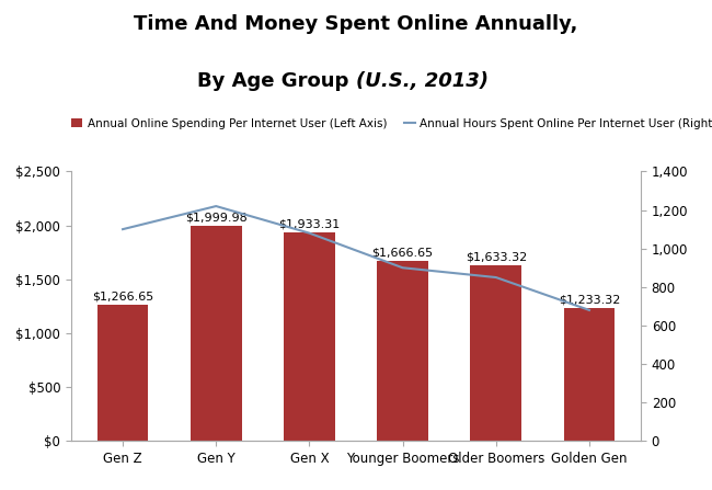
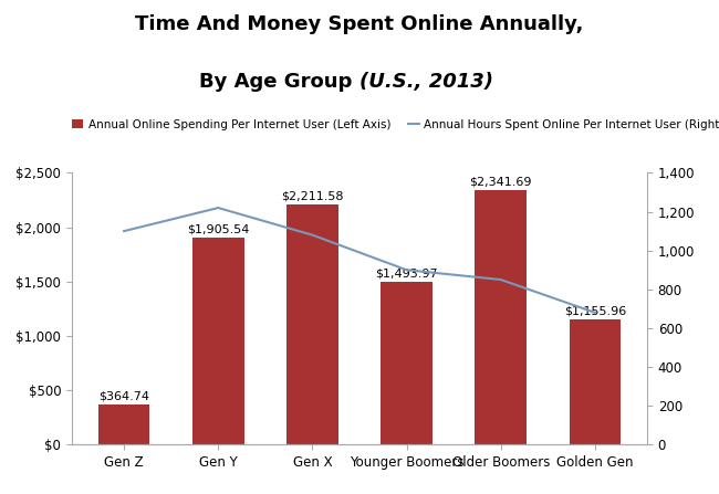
Annual Online Spending Per Internet User (Left Axis)/Gen Z: $1,266.65 -> $364.74
Annual Online Spending Per Internet User (Left Axis)/Gen Y: $1,999.98 -> $1,905.54
Annual Online Spending Per Internet User (Left Axis)/Gen X: $1,933.31 -> $2,211.58
Annual Online Spending Per Internet User (Left Axis)/Younger Boomers: $1,666.65 -> $1,493.97
Annual Online Spending Per Internet User (Left Axis)/Older Boomers: $1,633.32 -> $2,341.69
Annual Online Spending Per Internet User (Left Axis)/Golden Gen: $1,233.32 -> $1,155.96
